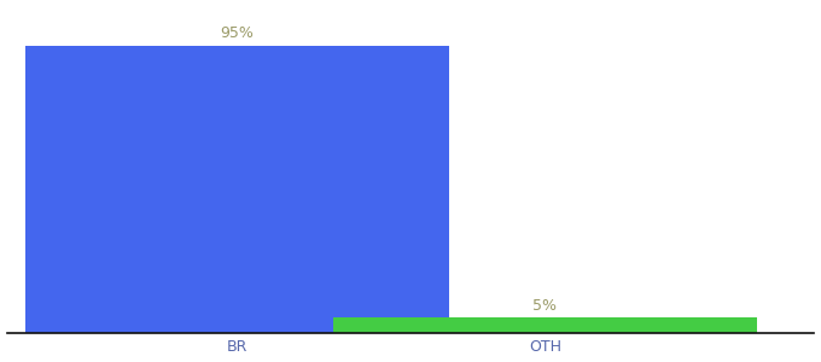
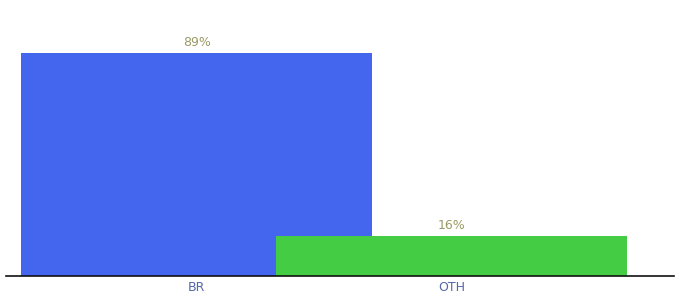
BR: 95% -> 89%
OTH: 5% -> 16%
